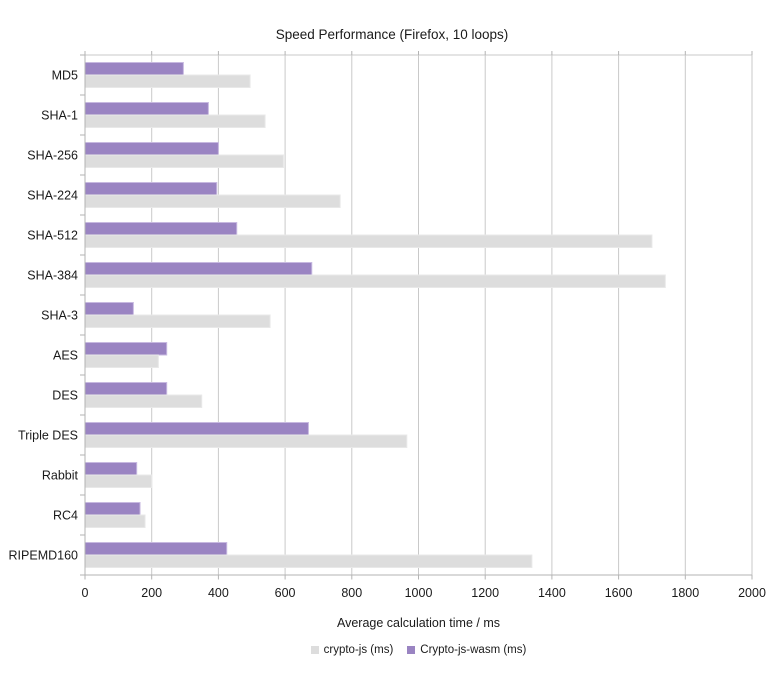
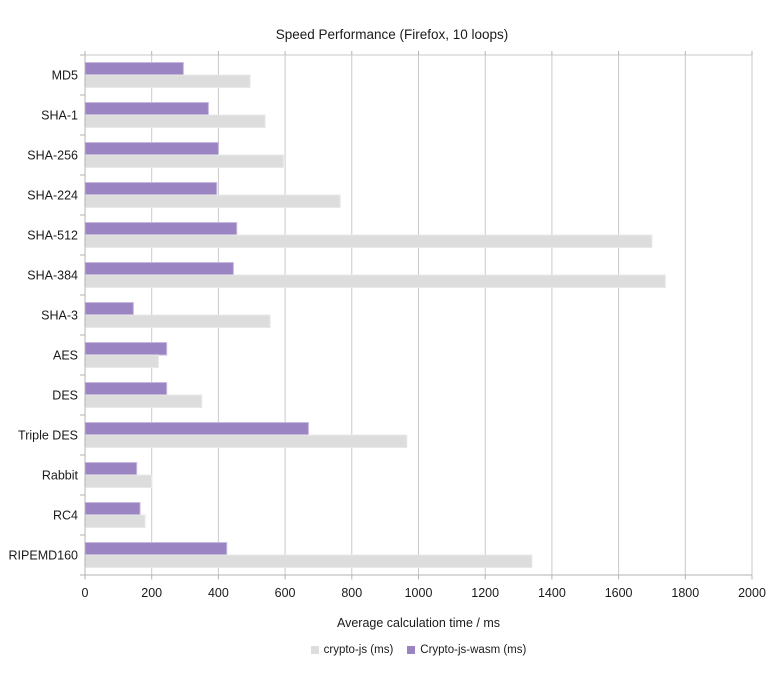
Crypto-js-wasm (ms)/SHA-384: 680 -> 440
